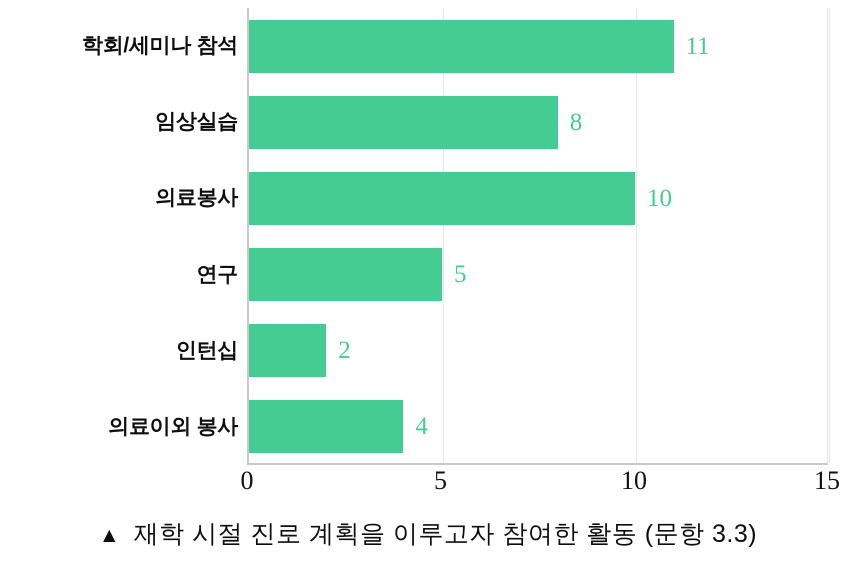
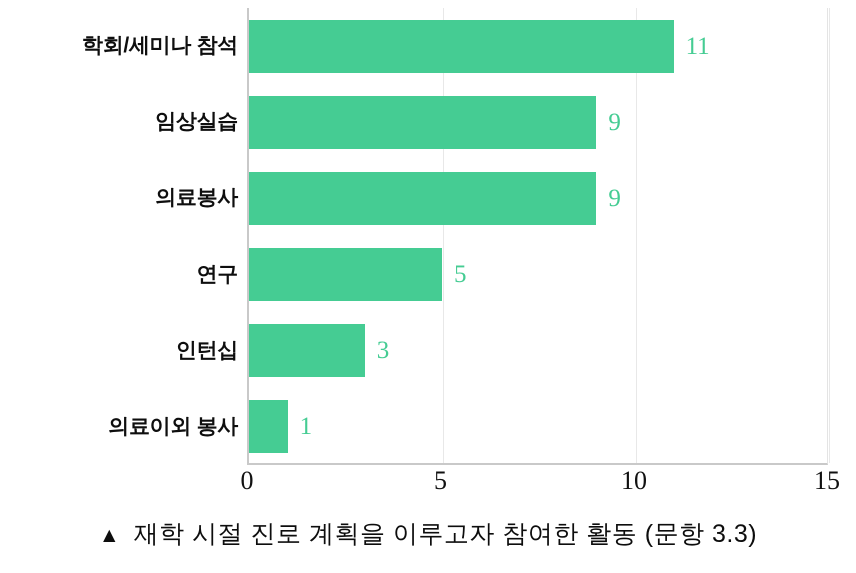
임상실습: 8 -> 9
의료봉사: 10 -> 9
인턴십: 2 -> 3
의료이외 봉사: 4 -> 1
